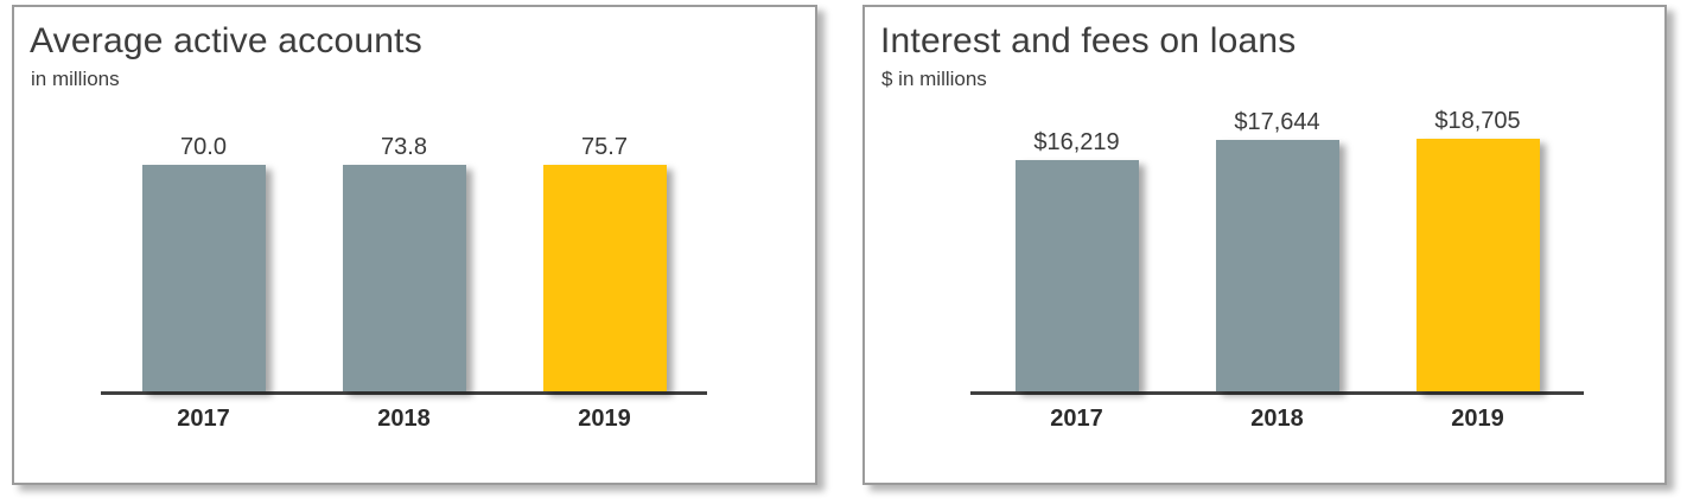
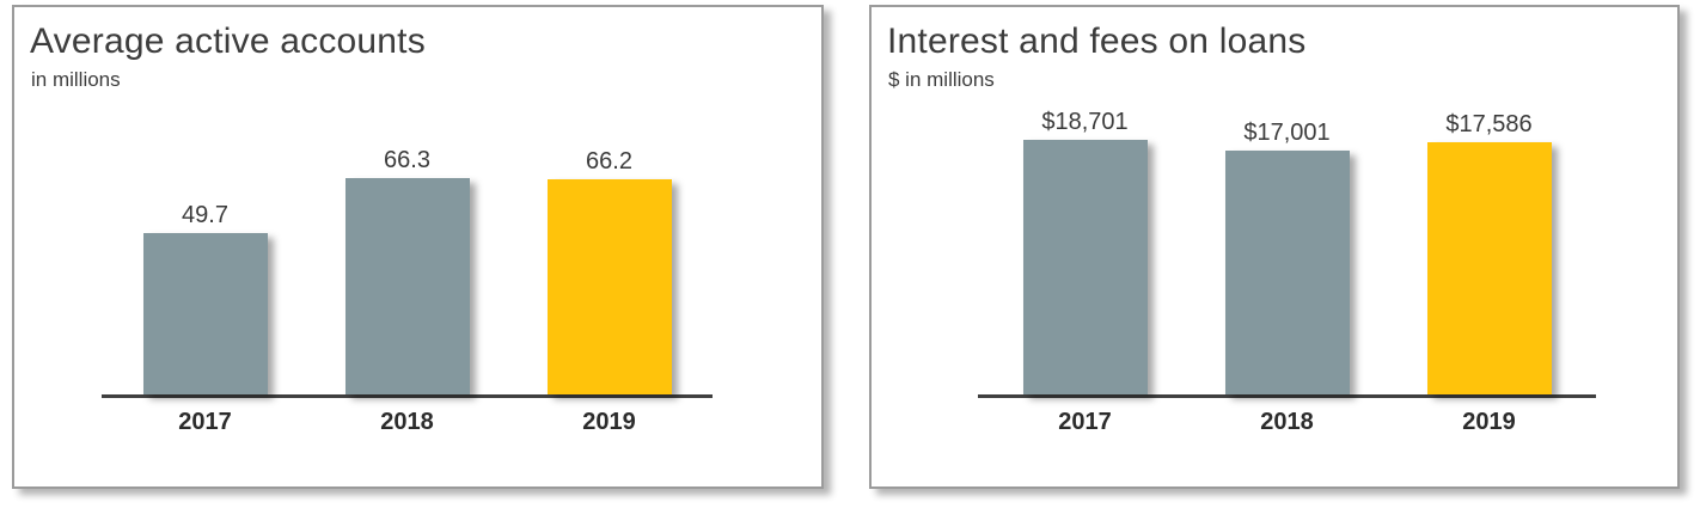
Average active accounts/2017: 70.0 -> 49.7
Average active accounts/2018: 73.8 -> 66.3
Average active accounts/2019: 75.7 -> 66.2
Interest and fees on loans/2017: $16,219 -> $18,701
Interest and fees on loans/2018: $17,644 -> $17,001
Interest and fees on loans/2019: $18,705 -> $17,586
